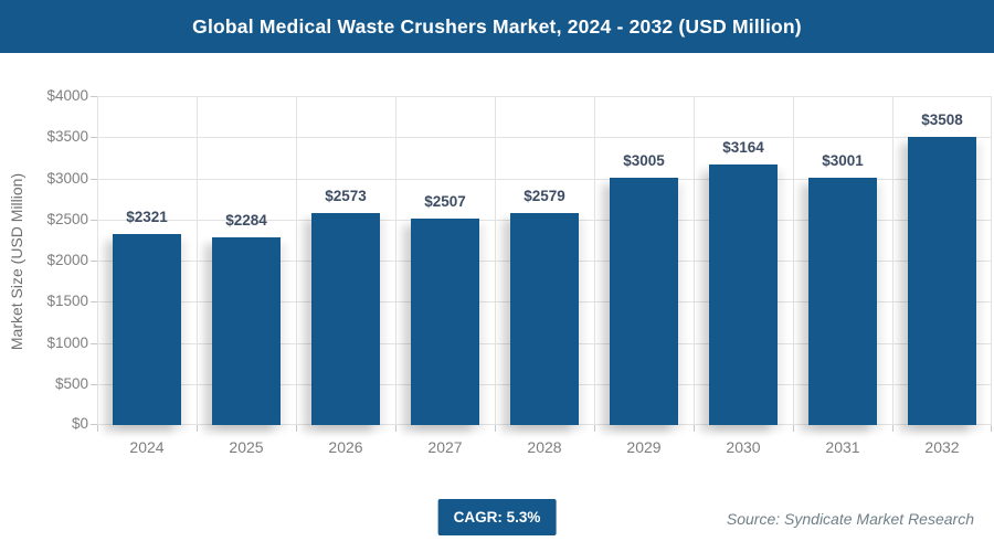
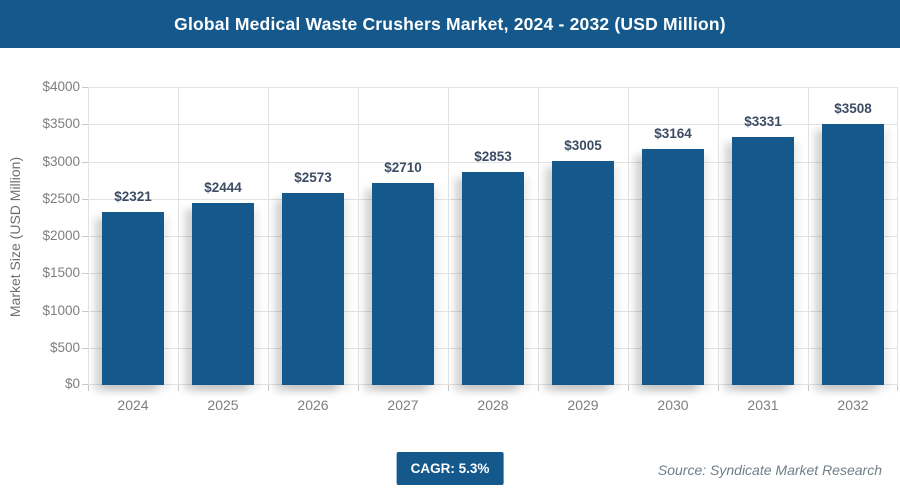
2025: $2284 -> $2444
2027: $2507 -> $2710
2028: $2579 -> $2853
2031: $3001 -> $3331
